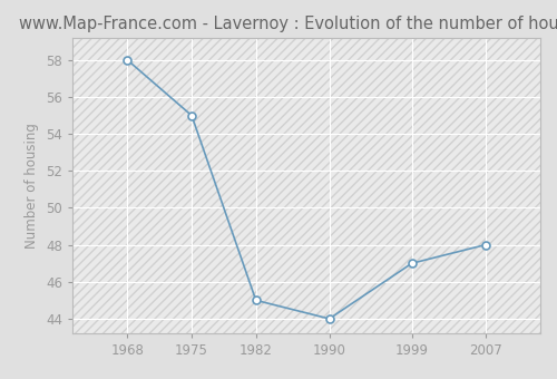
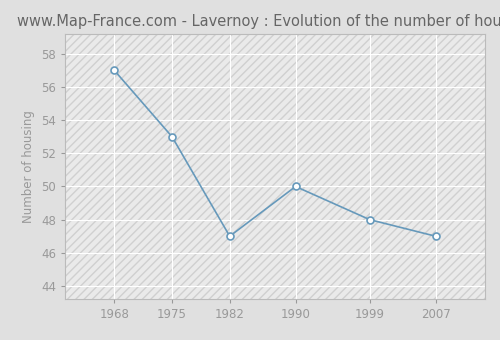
1968: 58 -> 57
1975: 55 -> 53
1982: 45 -> 47
1990: 44 -> 50
1999: 47 -> 48
2007: 48 -> 47
